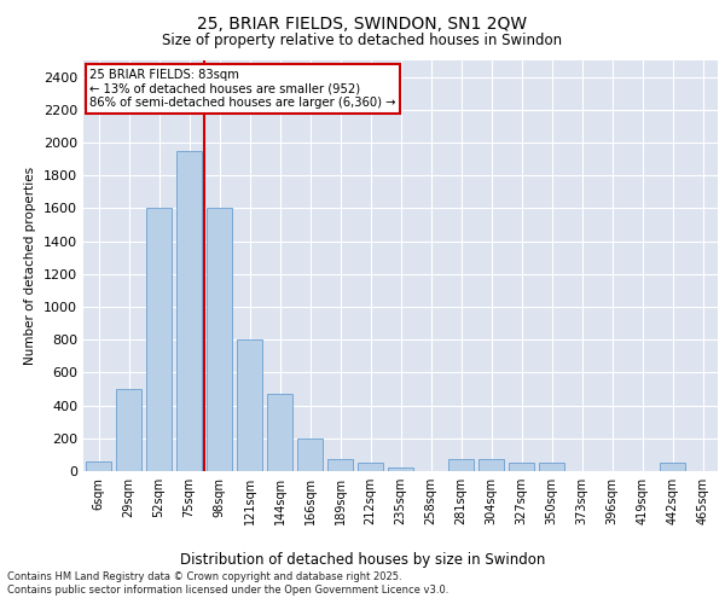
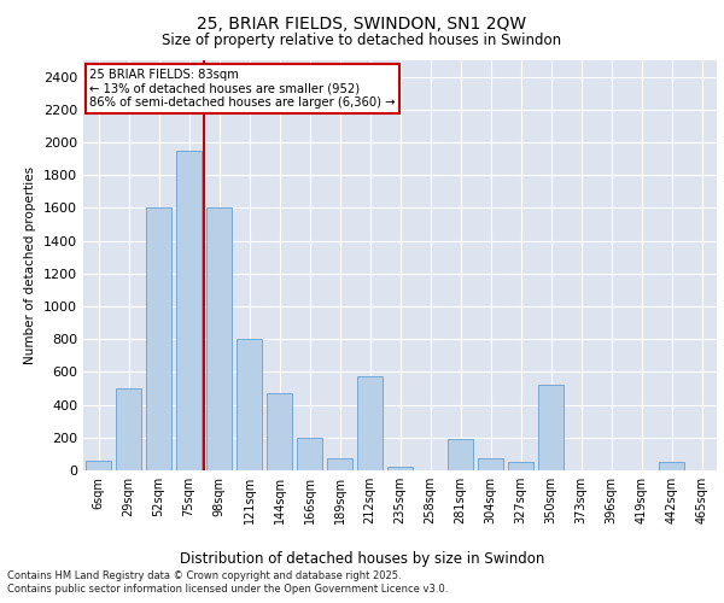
212sqm: 50 -> 570
281sqm: 80 -> 190
350sqm: 50 -> 520
